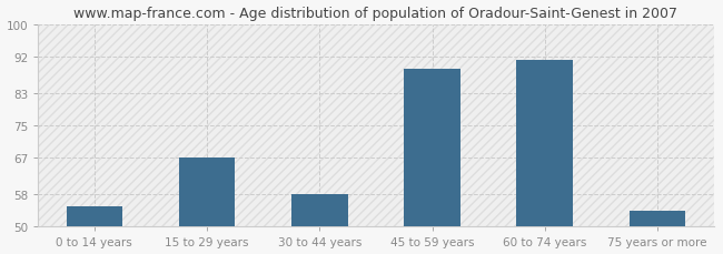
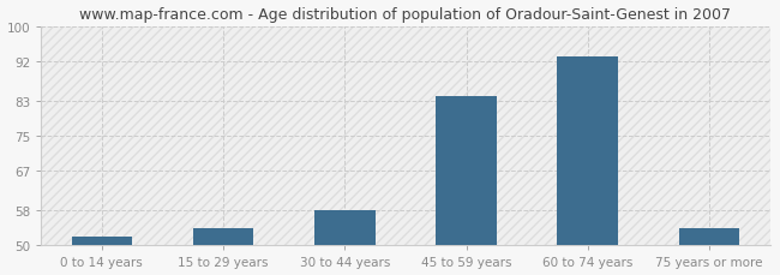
0 to 14 years: 55 -> 52
15 to 29 years: 67 -> 54
45 to 59 years: 89 -> 84
60 to 74 years: 91 -> 93
